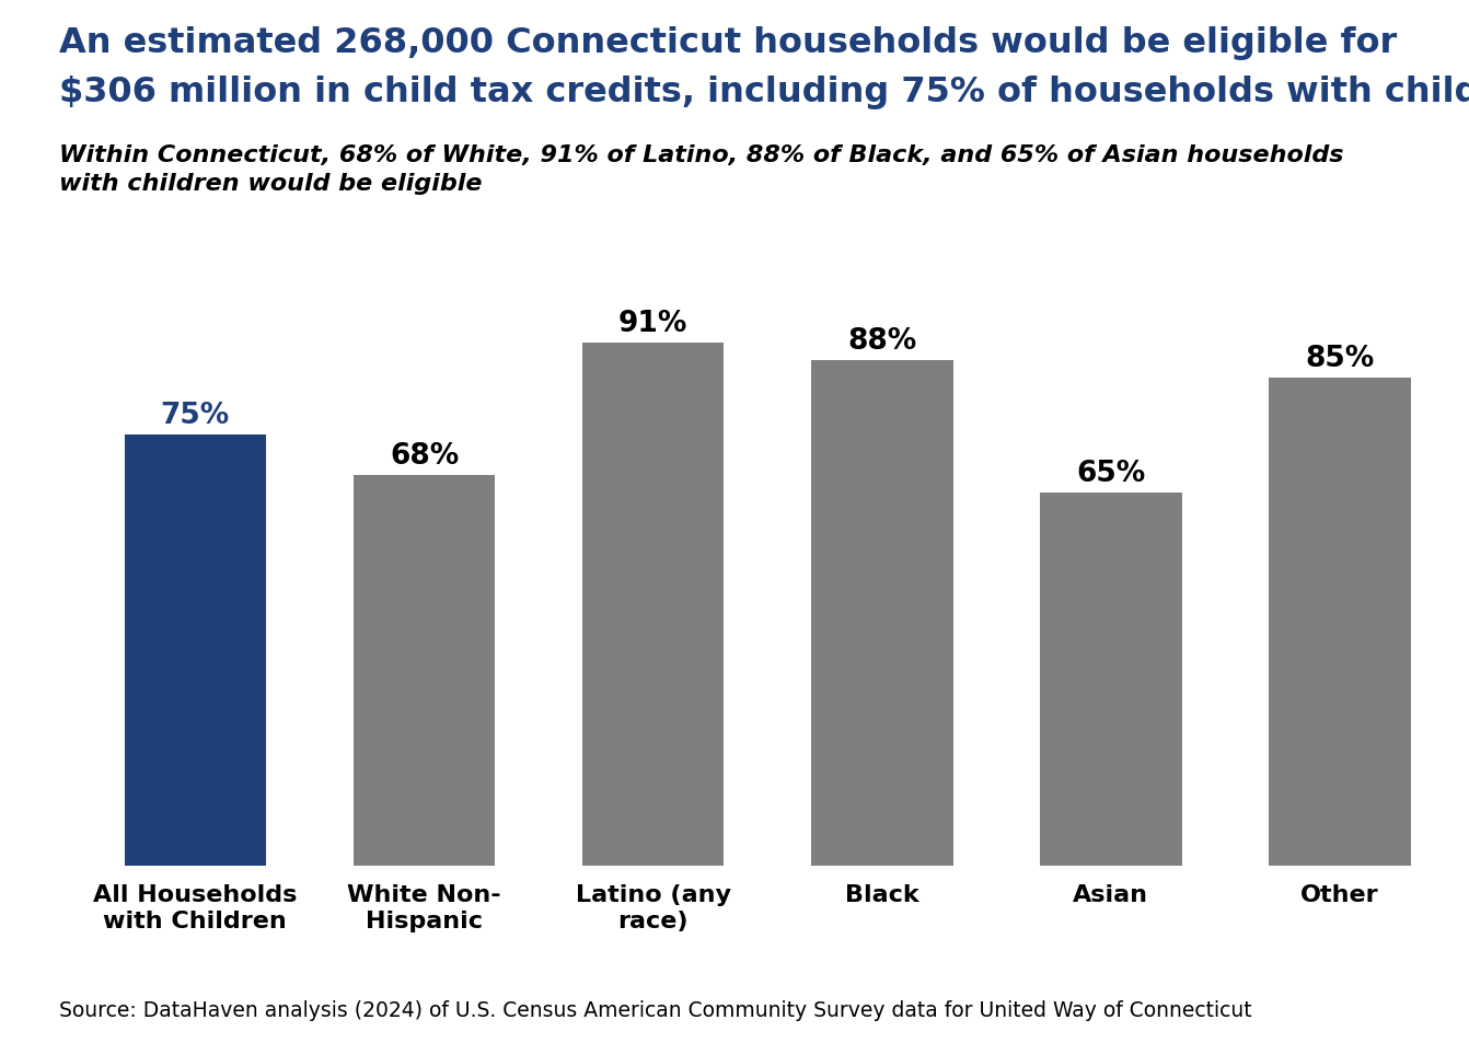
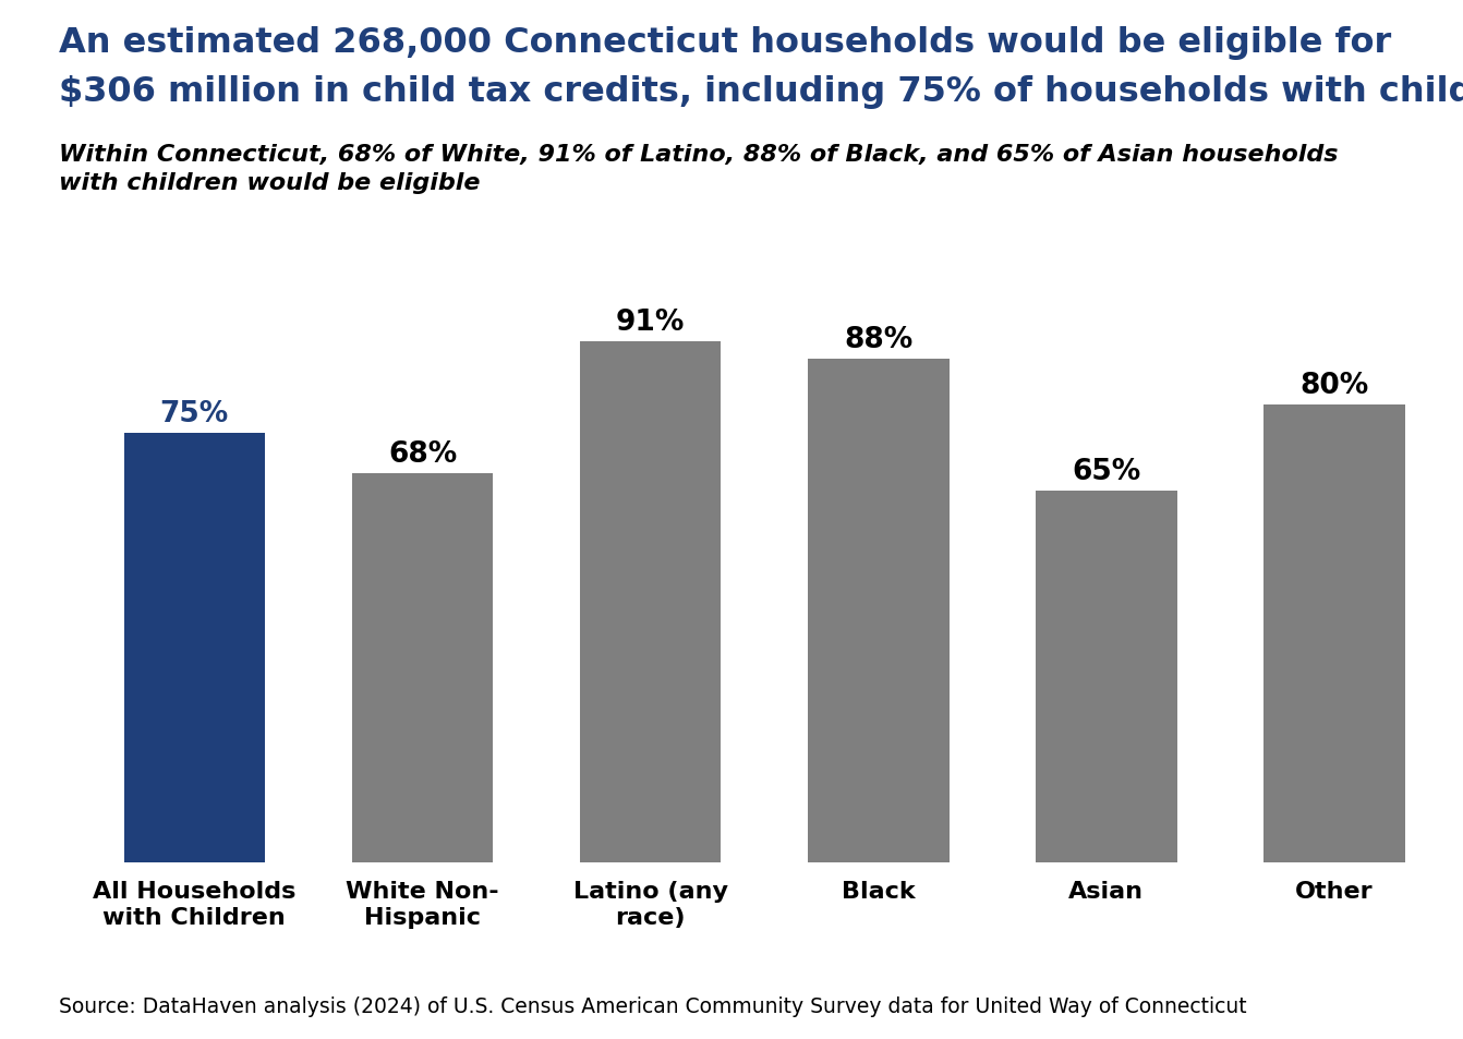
Other: 85% -> 80%
